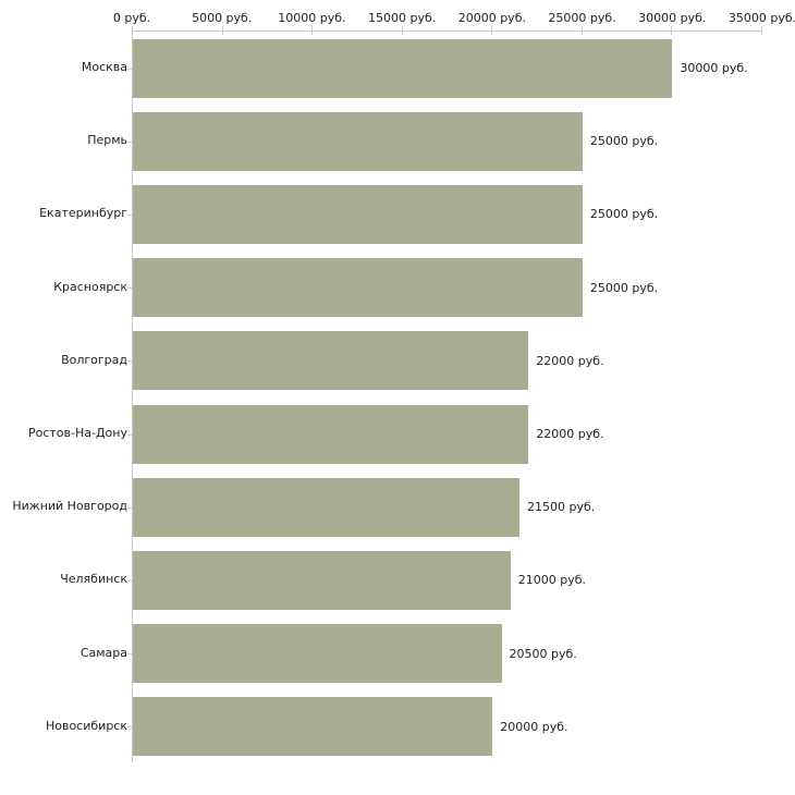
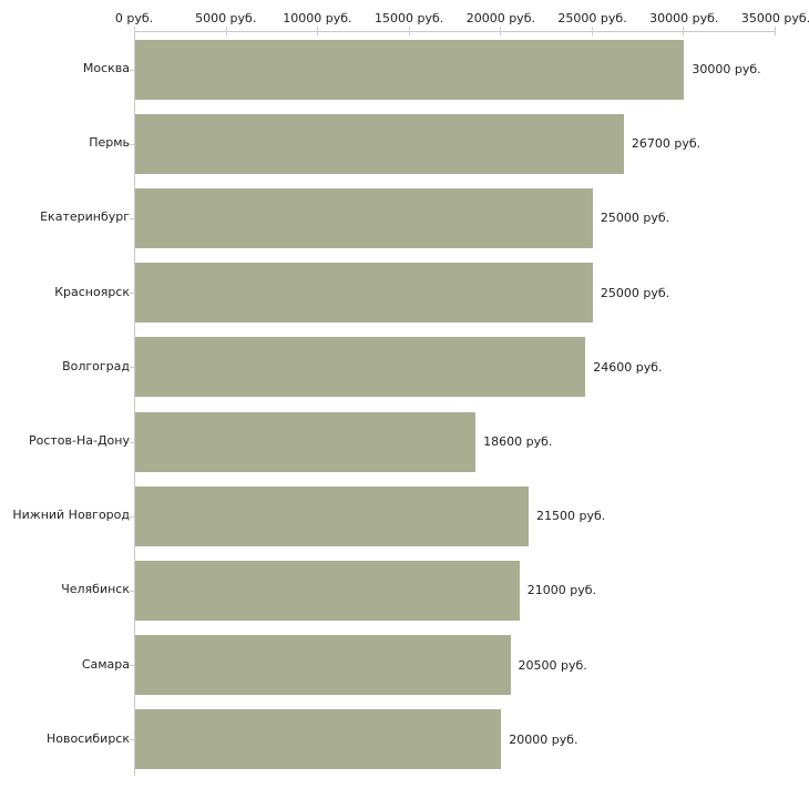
Пермь: 25000 -> 26700
Волгоград: 22000 -> 24600
Ростов-На-Дону: 22000 -> 18600
